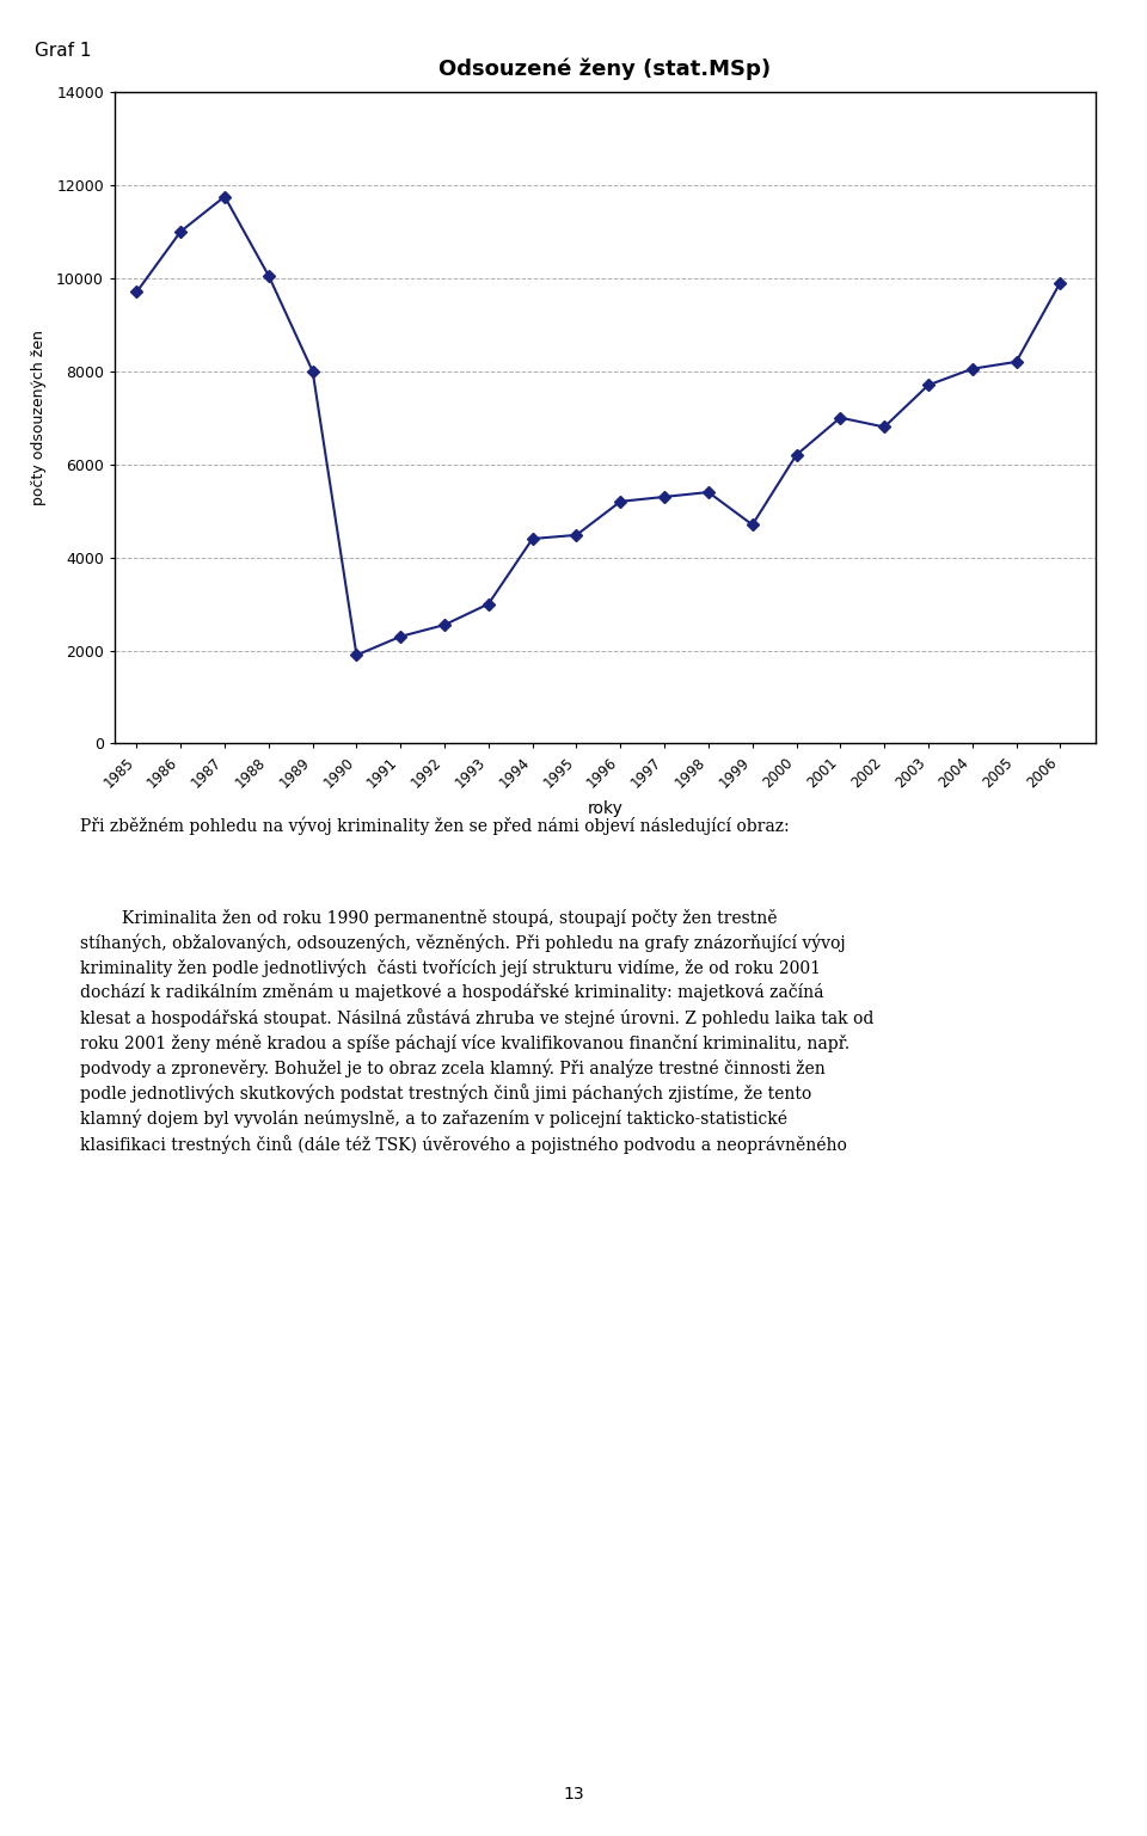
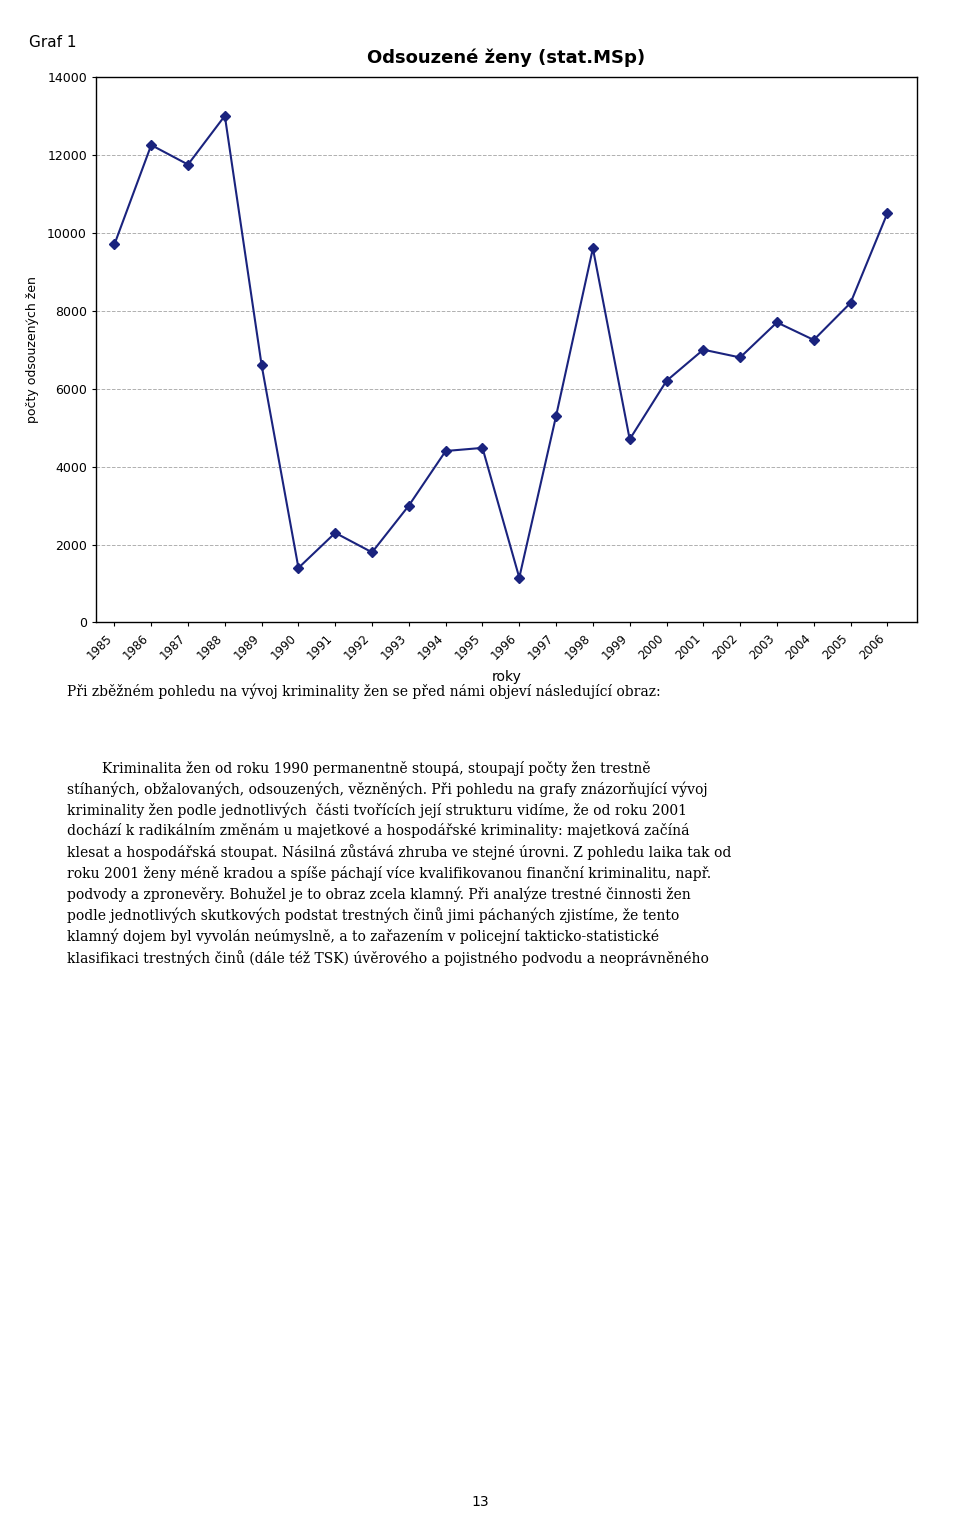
1986: 11000 -> 12250
1988: 10050 -> 13000
1989: 8000 -> 6600
1990: 1900 -> 1400
1992: 2550 -> 1800
1996: 5200 -> 1150
1998: 5400 -> 9600
2004: 8050 -> 7250
2006: 9900 -> 10500
